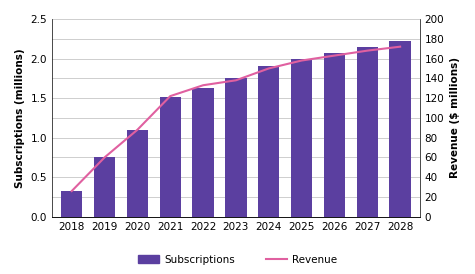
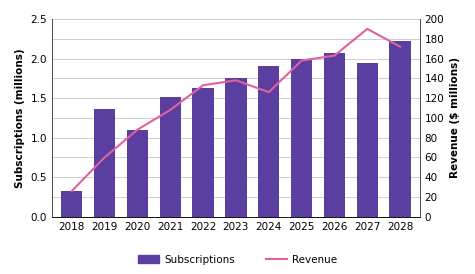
Subscriptions/2019: 0.75 -> 1.36
Revenue/2021: 122 -> 108
Revenue/2024: 150 -> 126
Subscriptions/2027: 2.15 -> 1.94
Revenue/2027: 168 -> 190
